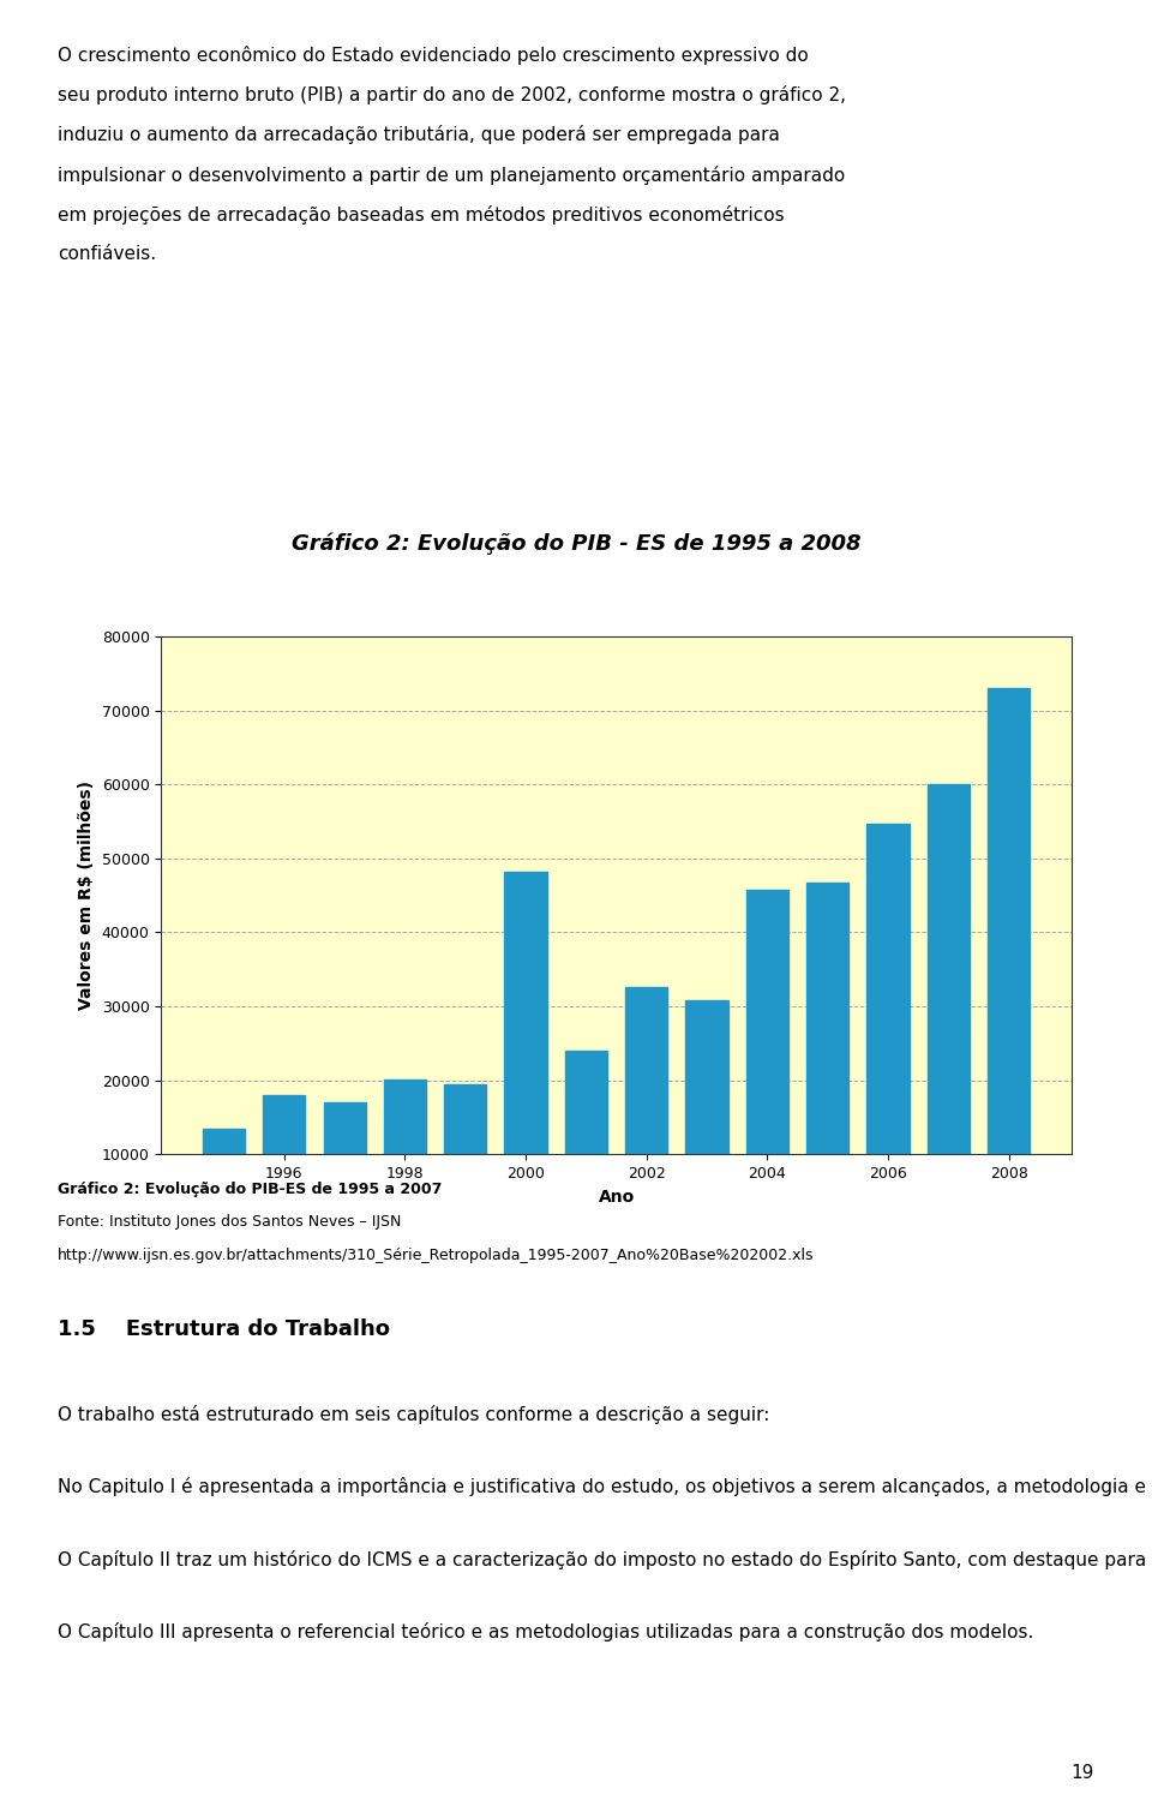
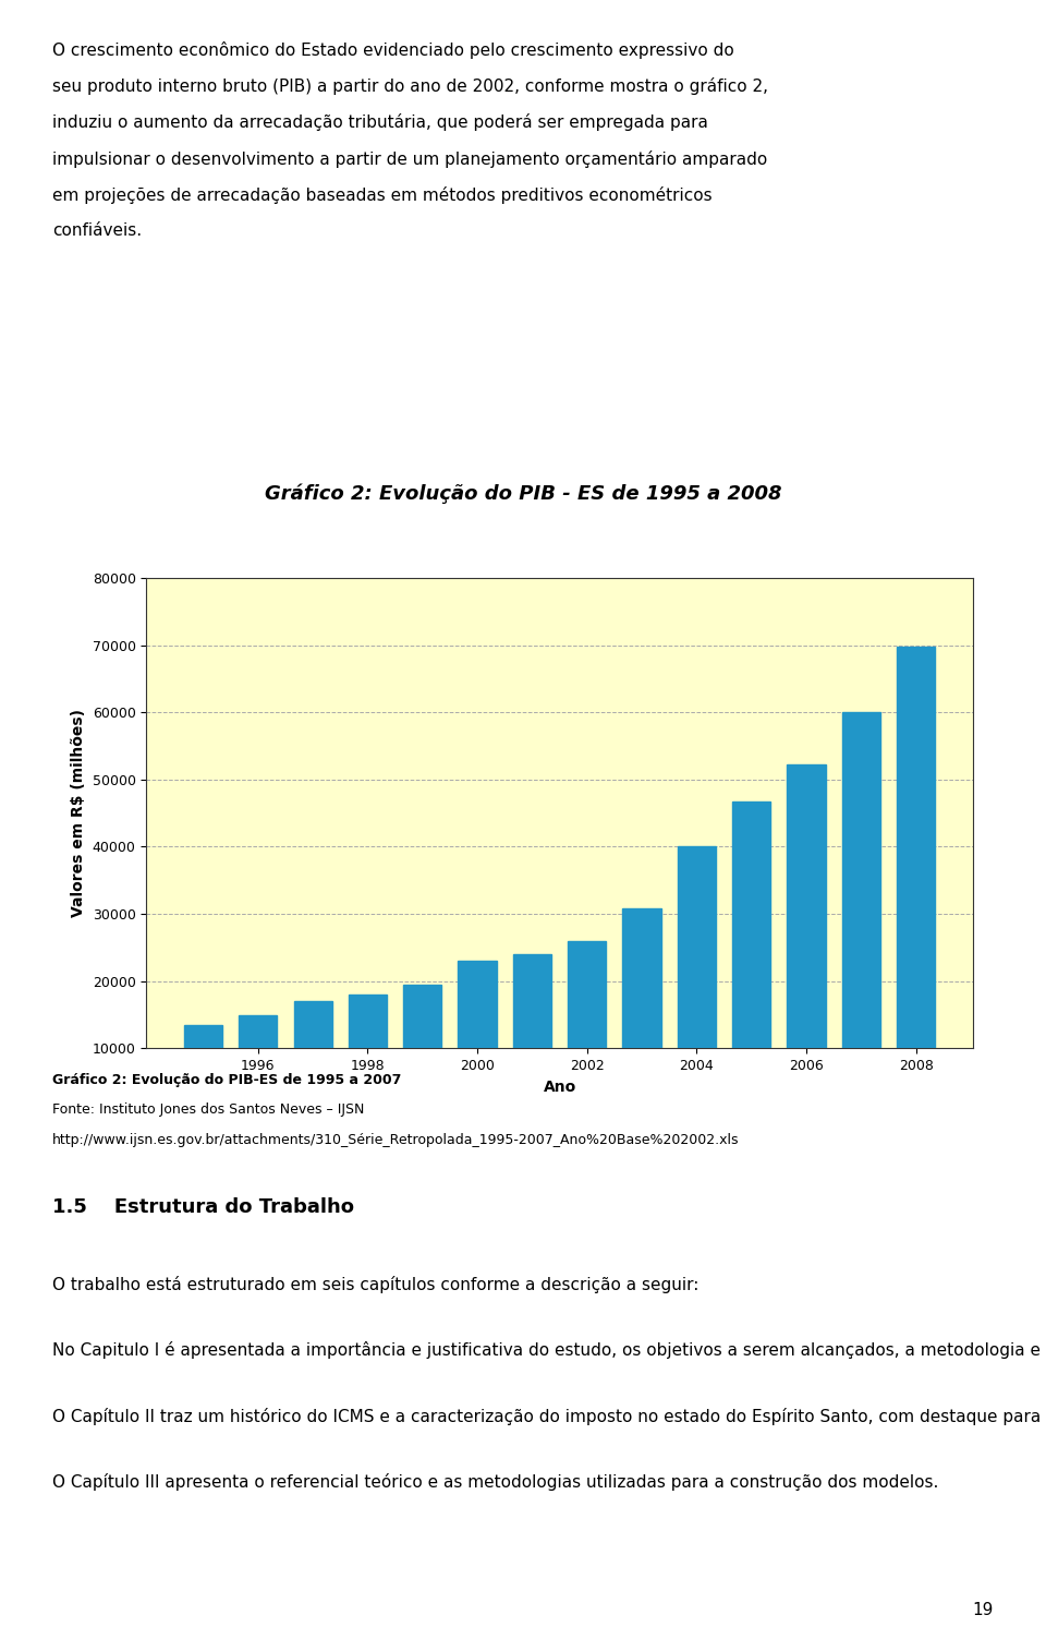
1996: 18000 -> 15000
1998: 20200 -> 18000
2000: 48200 -> 23000
2002: 32600 -> 26000
2004: 45800 -> 40000
2006: 54600 -> 52200
2008: 73000 -> 69800
